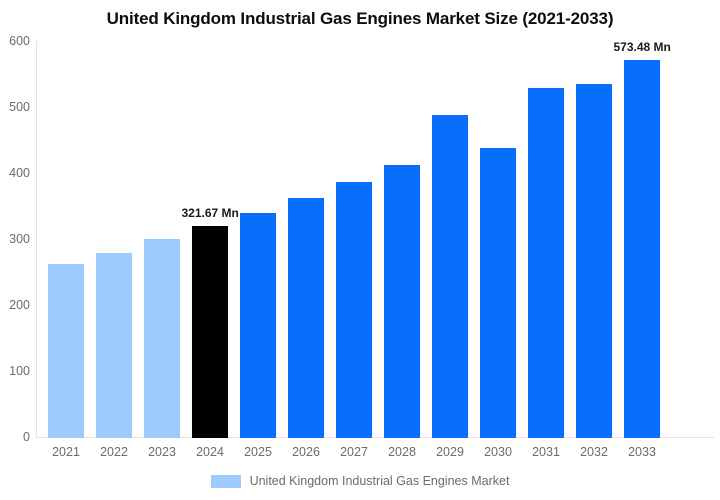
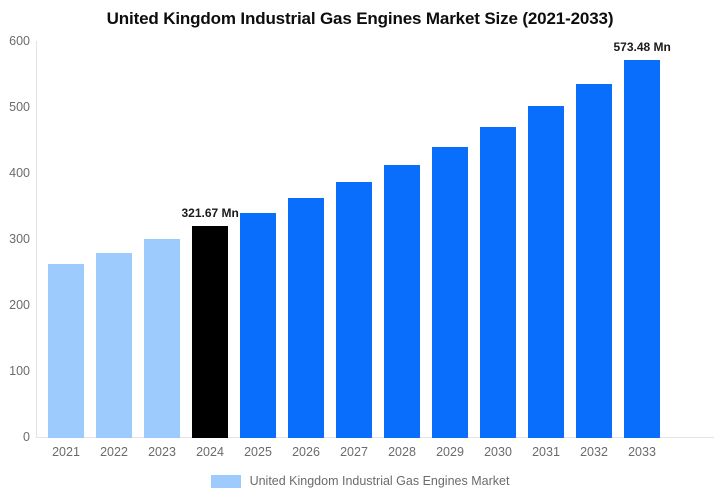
2029: 490 -> 440
2030: 440 -> 470
2031: 530 -> 500
